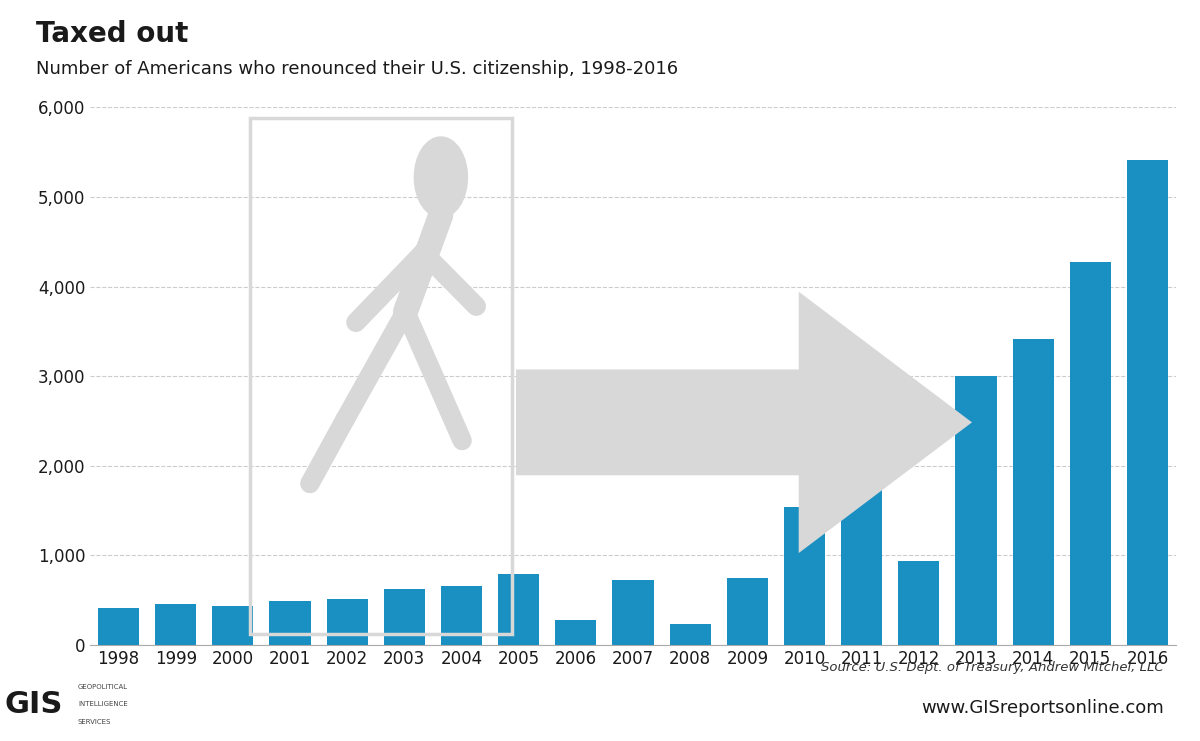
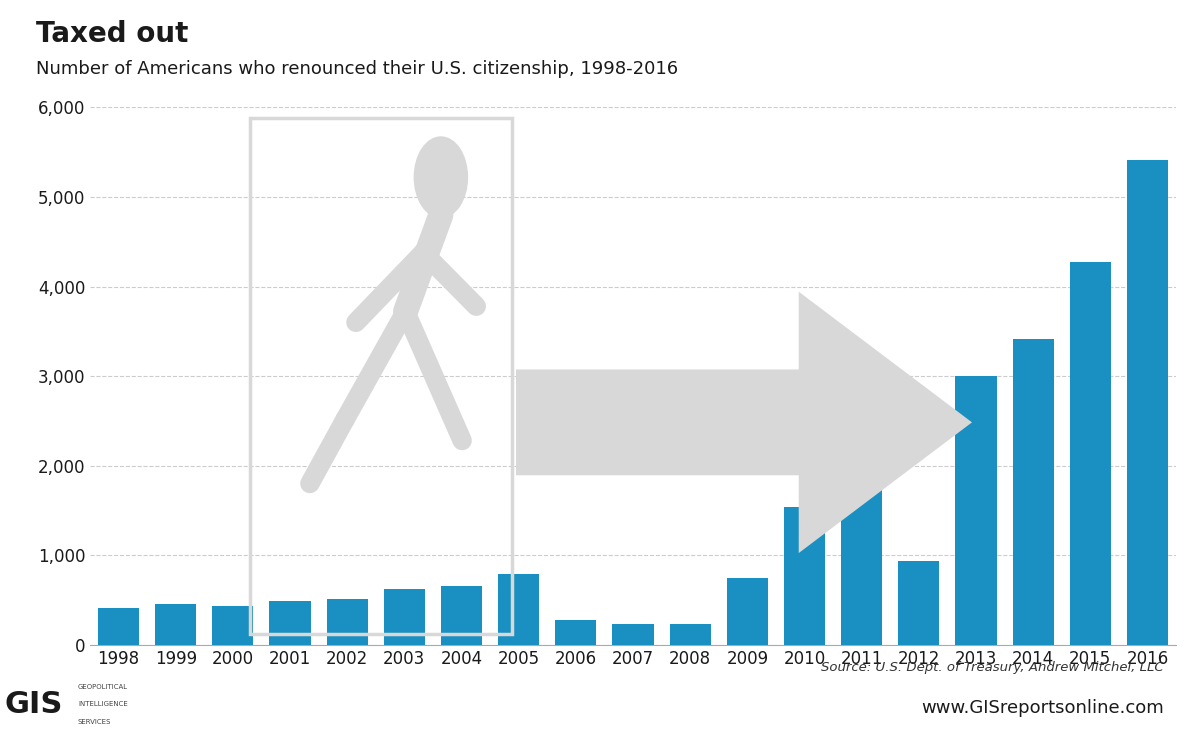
2007: 720 -> 240
